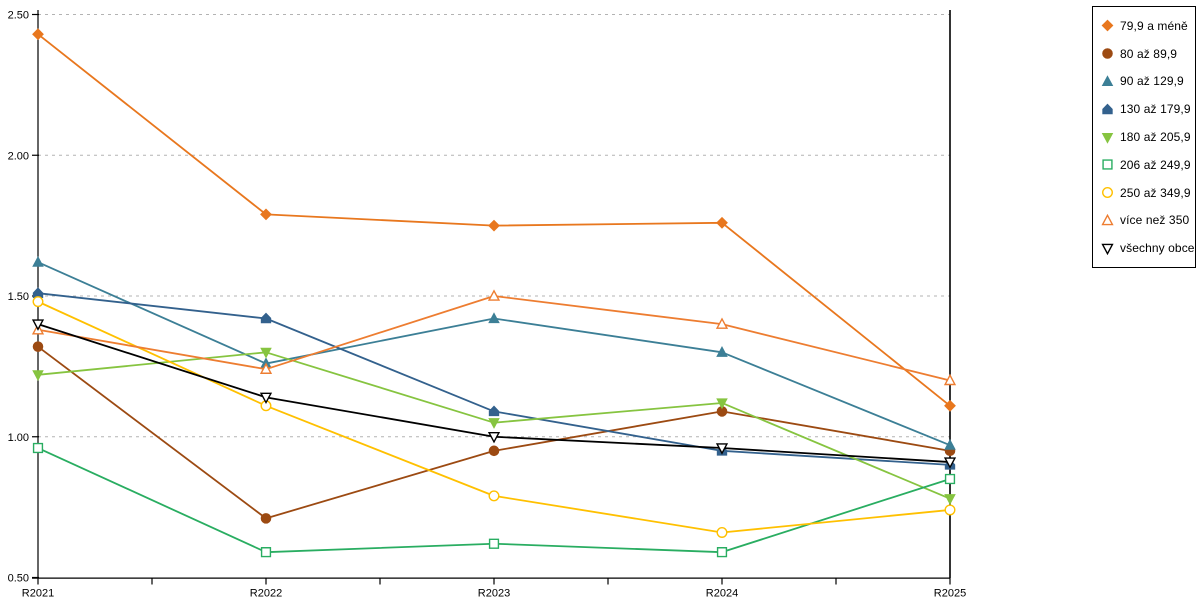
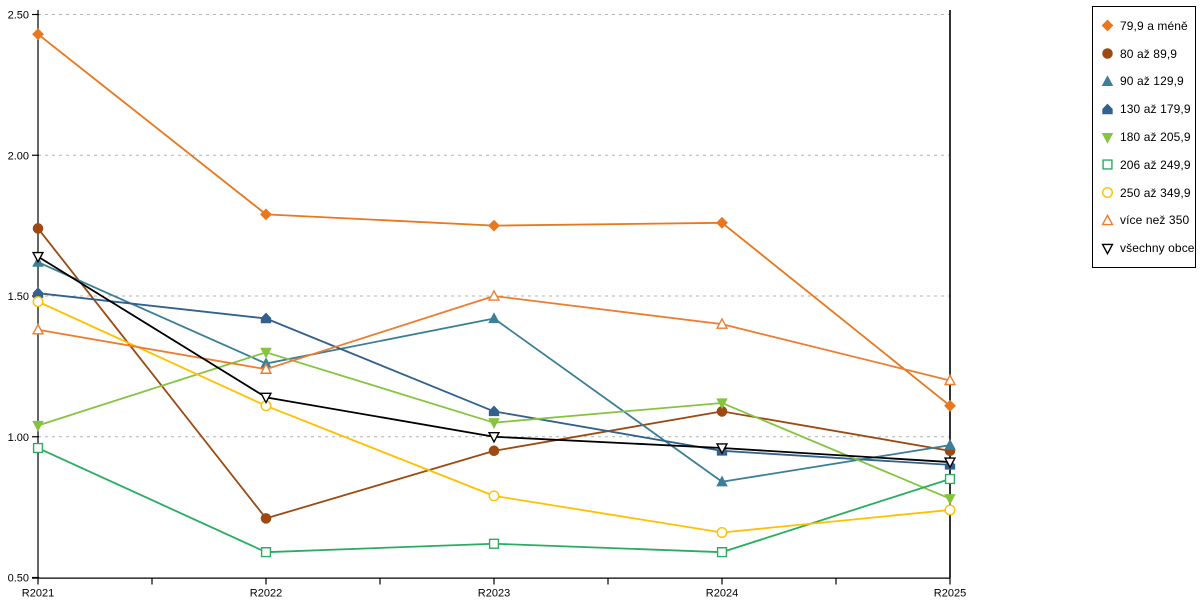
80 až 89,9/R2021: 1.32 -> 1.74
180 až 205,9/R2021: 1.22 -> 1.04
všechny obce/R2021: 1.40 -> 1.64
90 až 129,9/R2024: 1.30 -> 0.84
